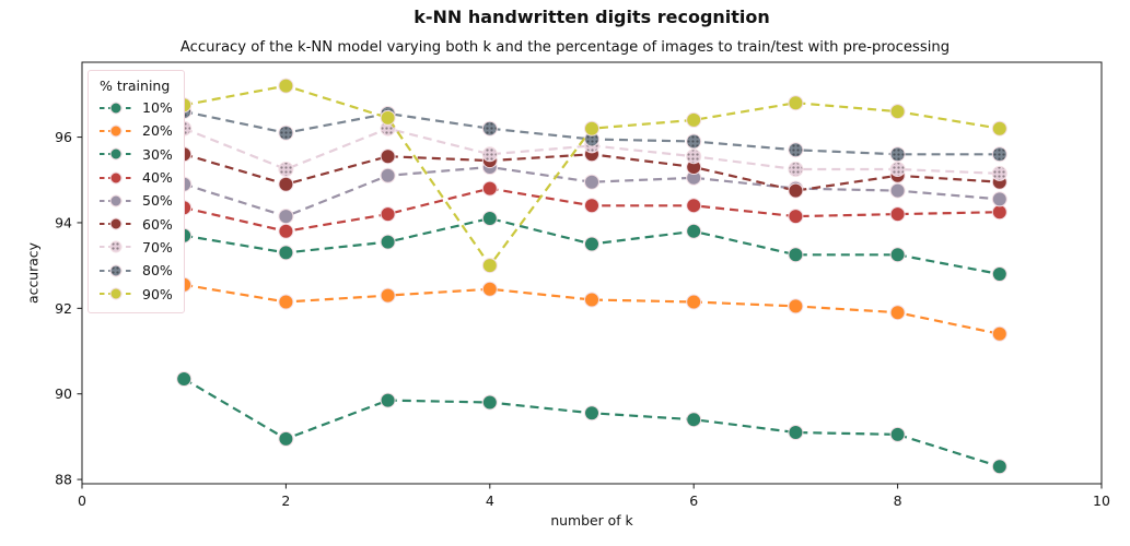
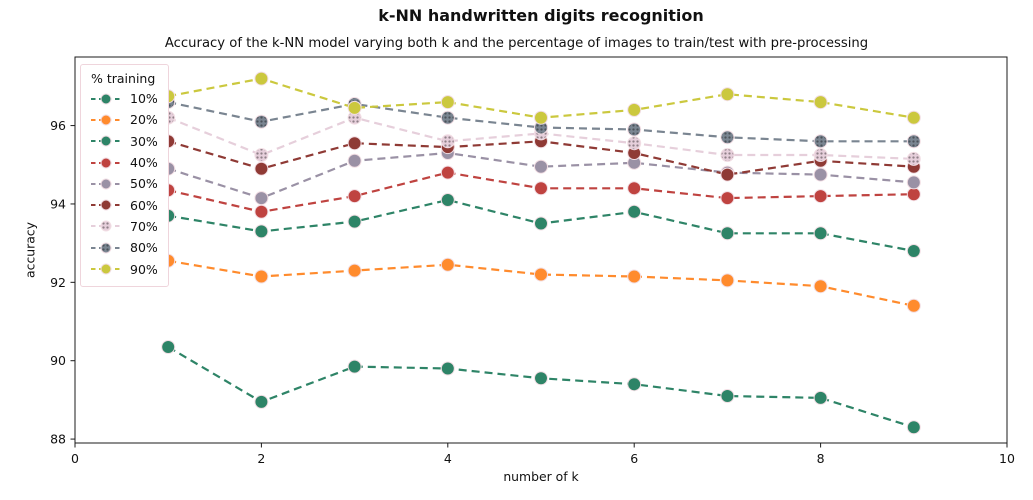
90%/4: 93% -> 97%
